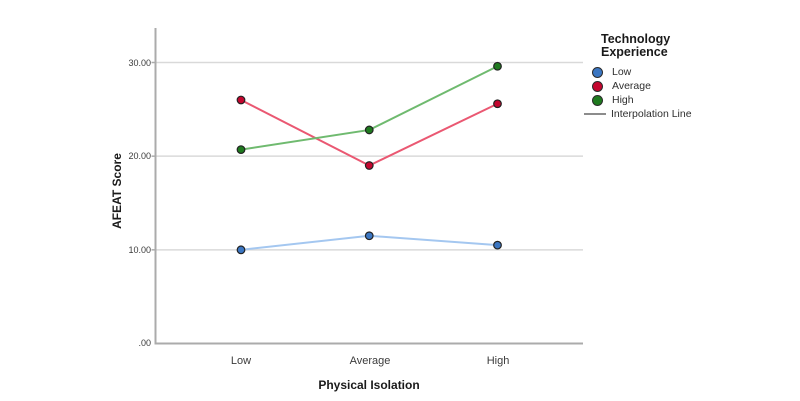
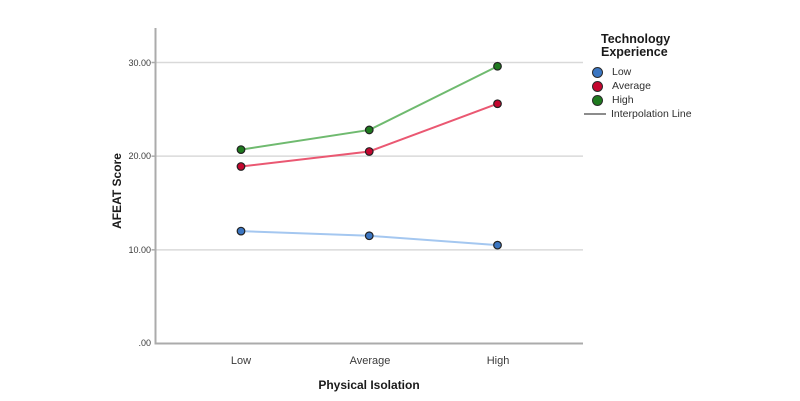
Low/Low: 10 -> 12
Average/Low: 26 -> 19
Average/Average: 19 -> 20
